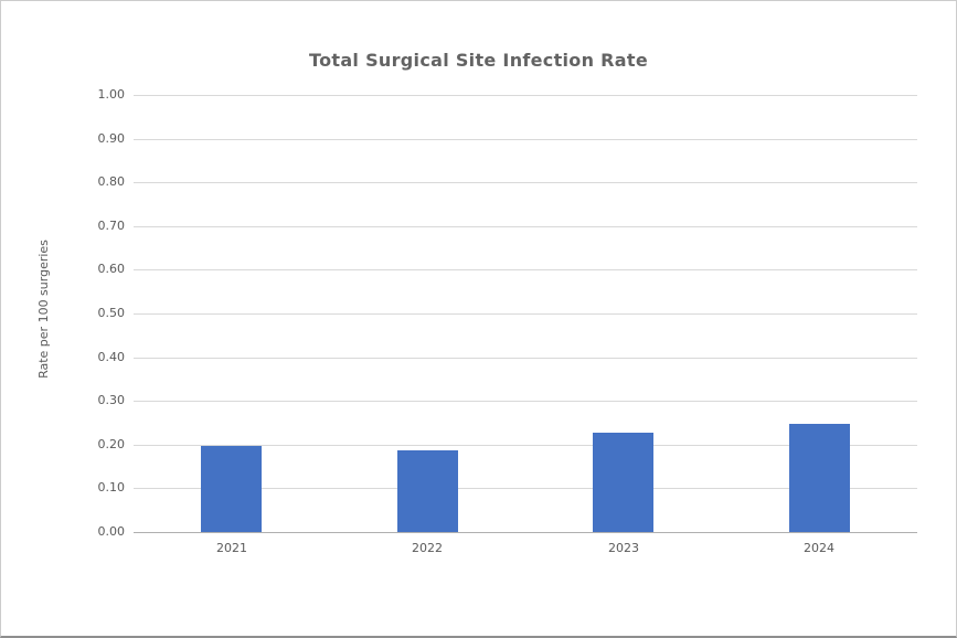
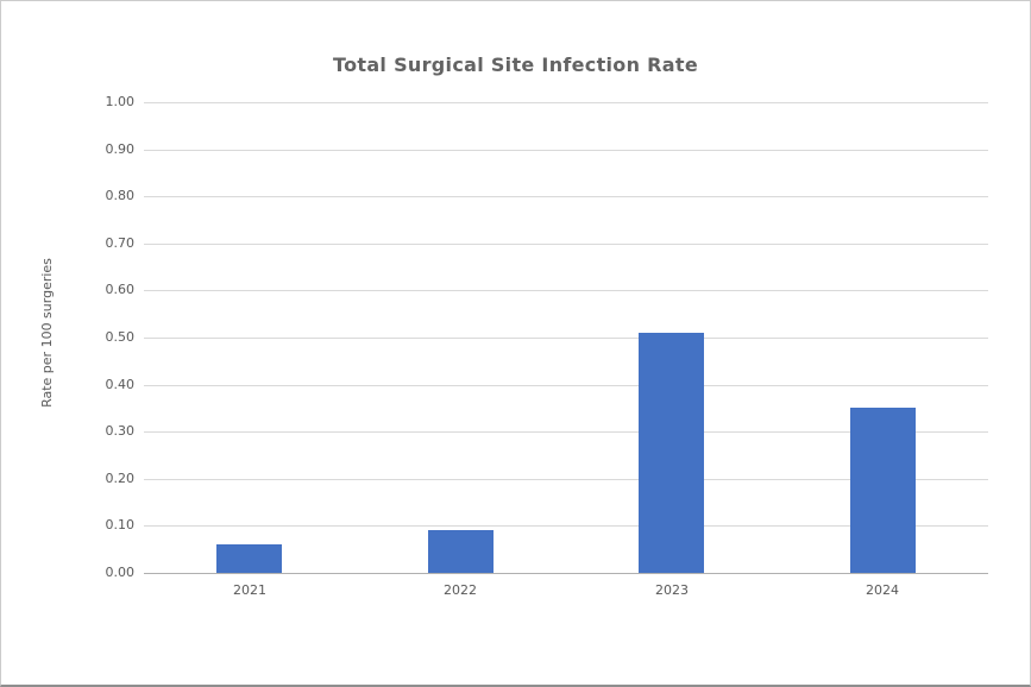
2021: 0.20 -> 0.06
2022: 0.19 -> 0.09
2023: 0.23 -> 0.51
2024: 0.25 -> 0.35
